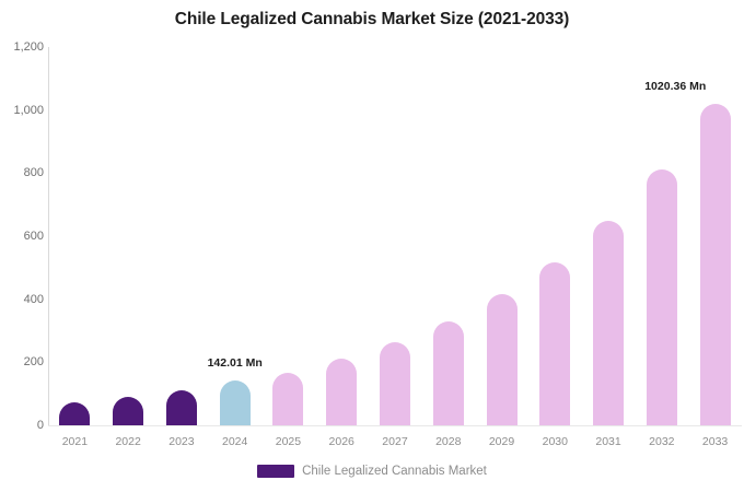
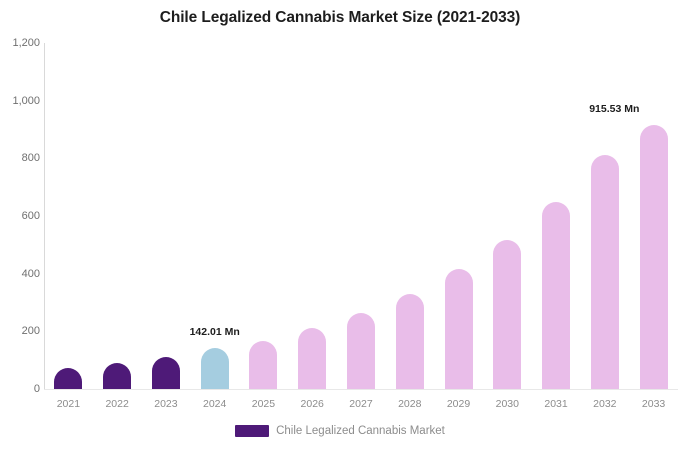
2033: 1020.36 -> 915.53
